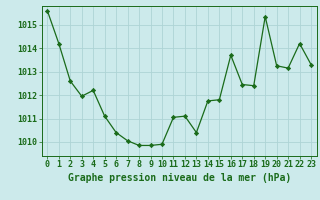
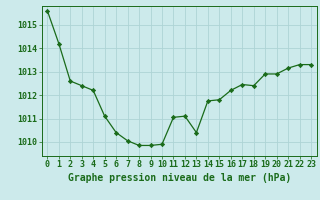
3: 1011.95 -> 1012.40
16: 1013.70 -> 1012.20
19: 1015.35 -> 1012.90
20: 1013.25 -> 1012.90
22: 1014.20 -> 1013.30
